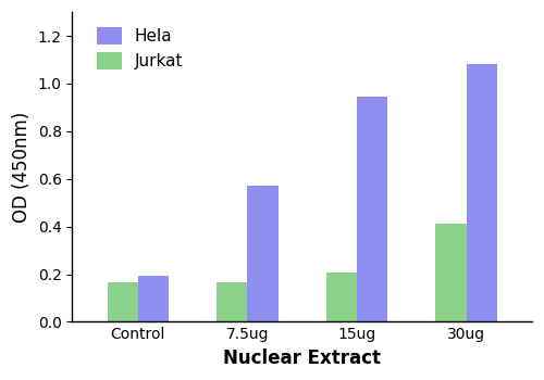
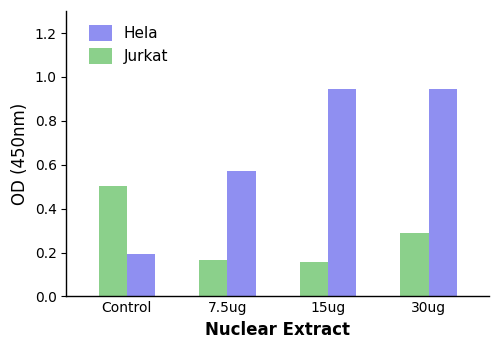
Jurkat/Control: 0.165 -> 0.505
Jurkat/15ug: 0.205 -> 0.155
Jurkat/30ug: 0.410 -> 0.290
Hela/30ug: 1.082 -> 0.945
